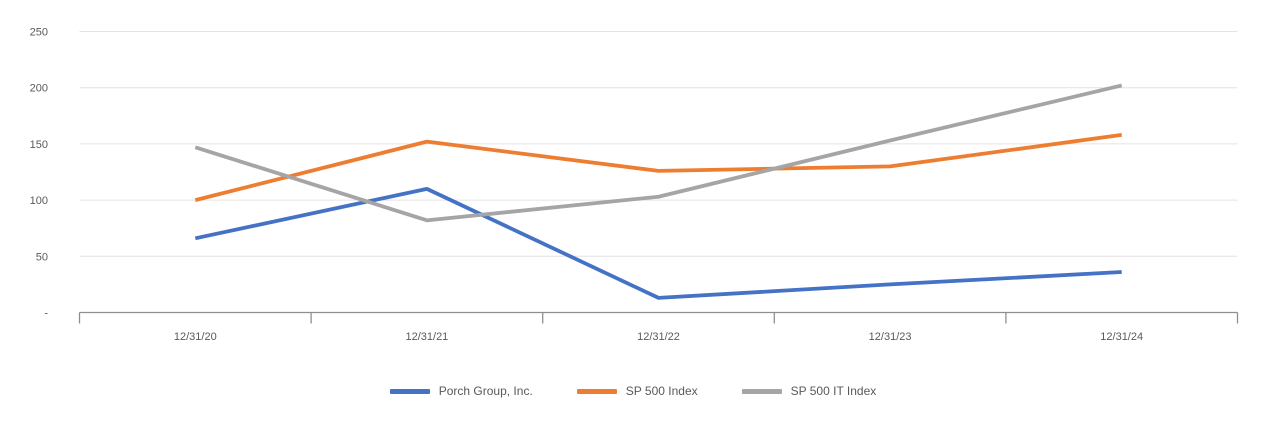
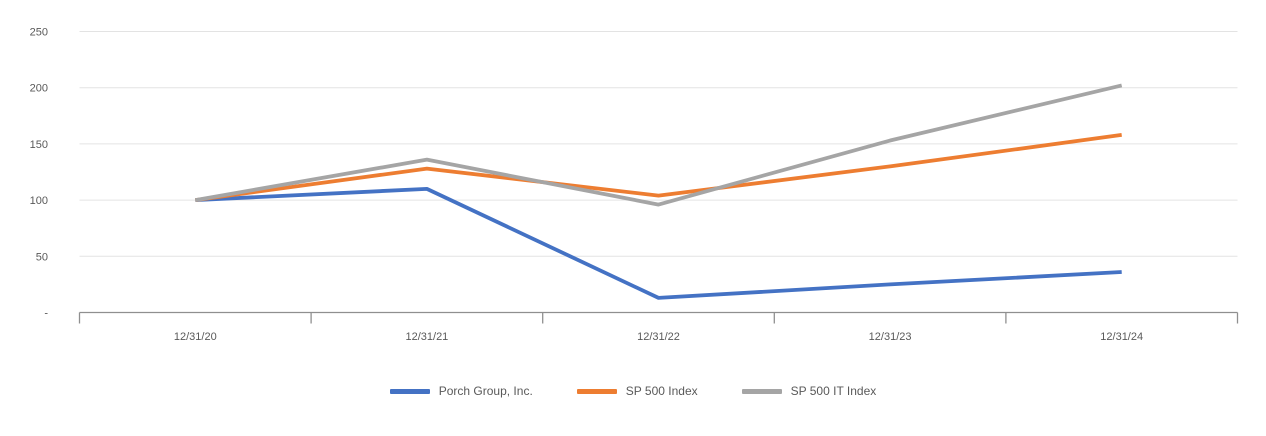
Porch Group, Inc./12/31/20: 66 -> 100
SP 500 IT Index/12/31/20: 147 -> 100
SP 500 Index/12/31/21: 152 -> 128
SP 500 IT Index/12/31/21: 82 -> 136
SP 500 Index/12/31/22: 126 -> 104
SP 500 IT Index/12/31/22: 103 -> 96
